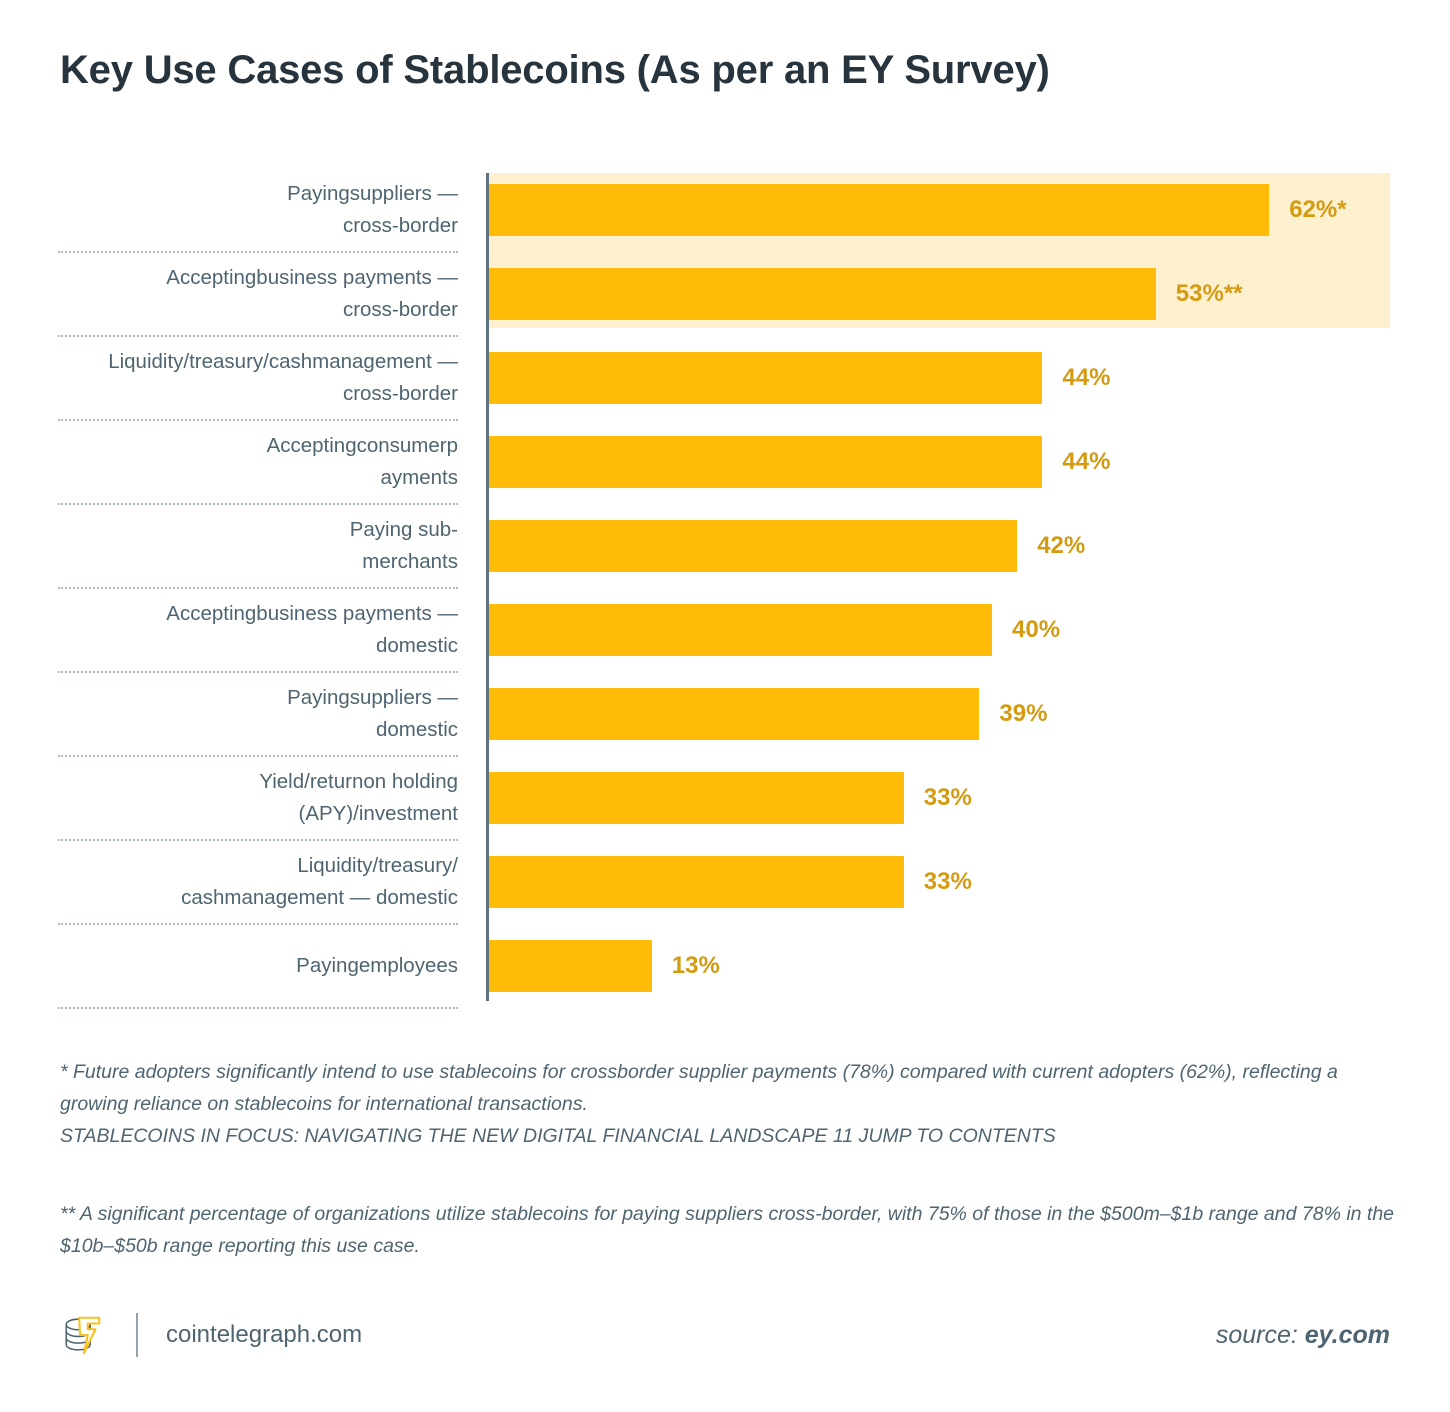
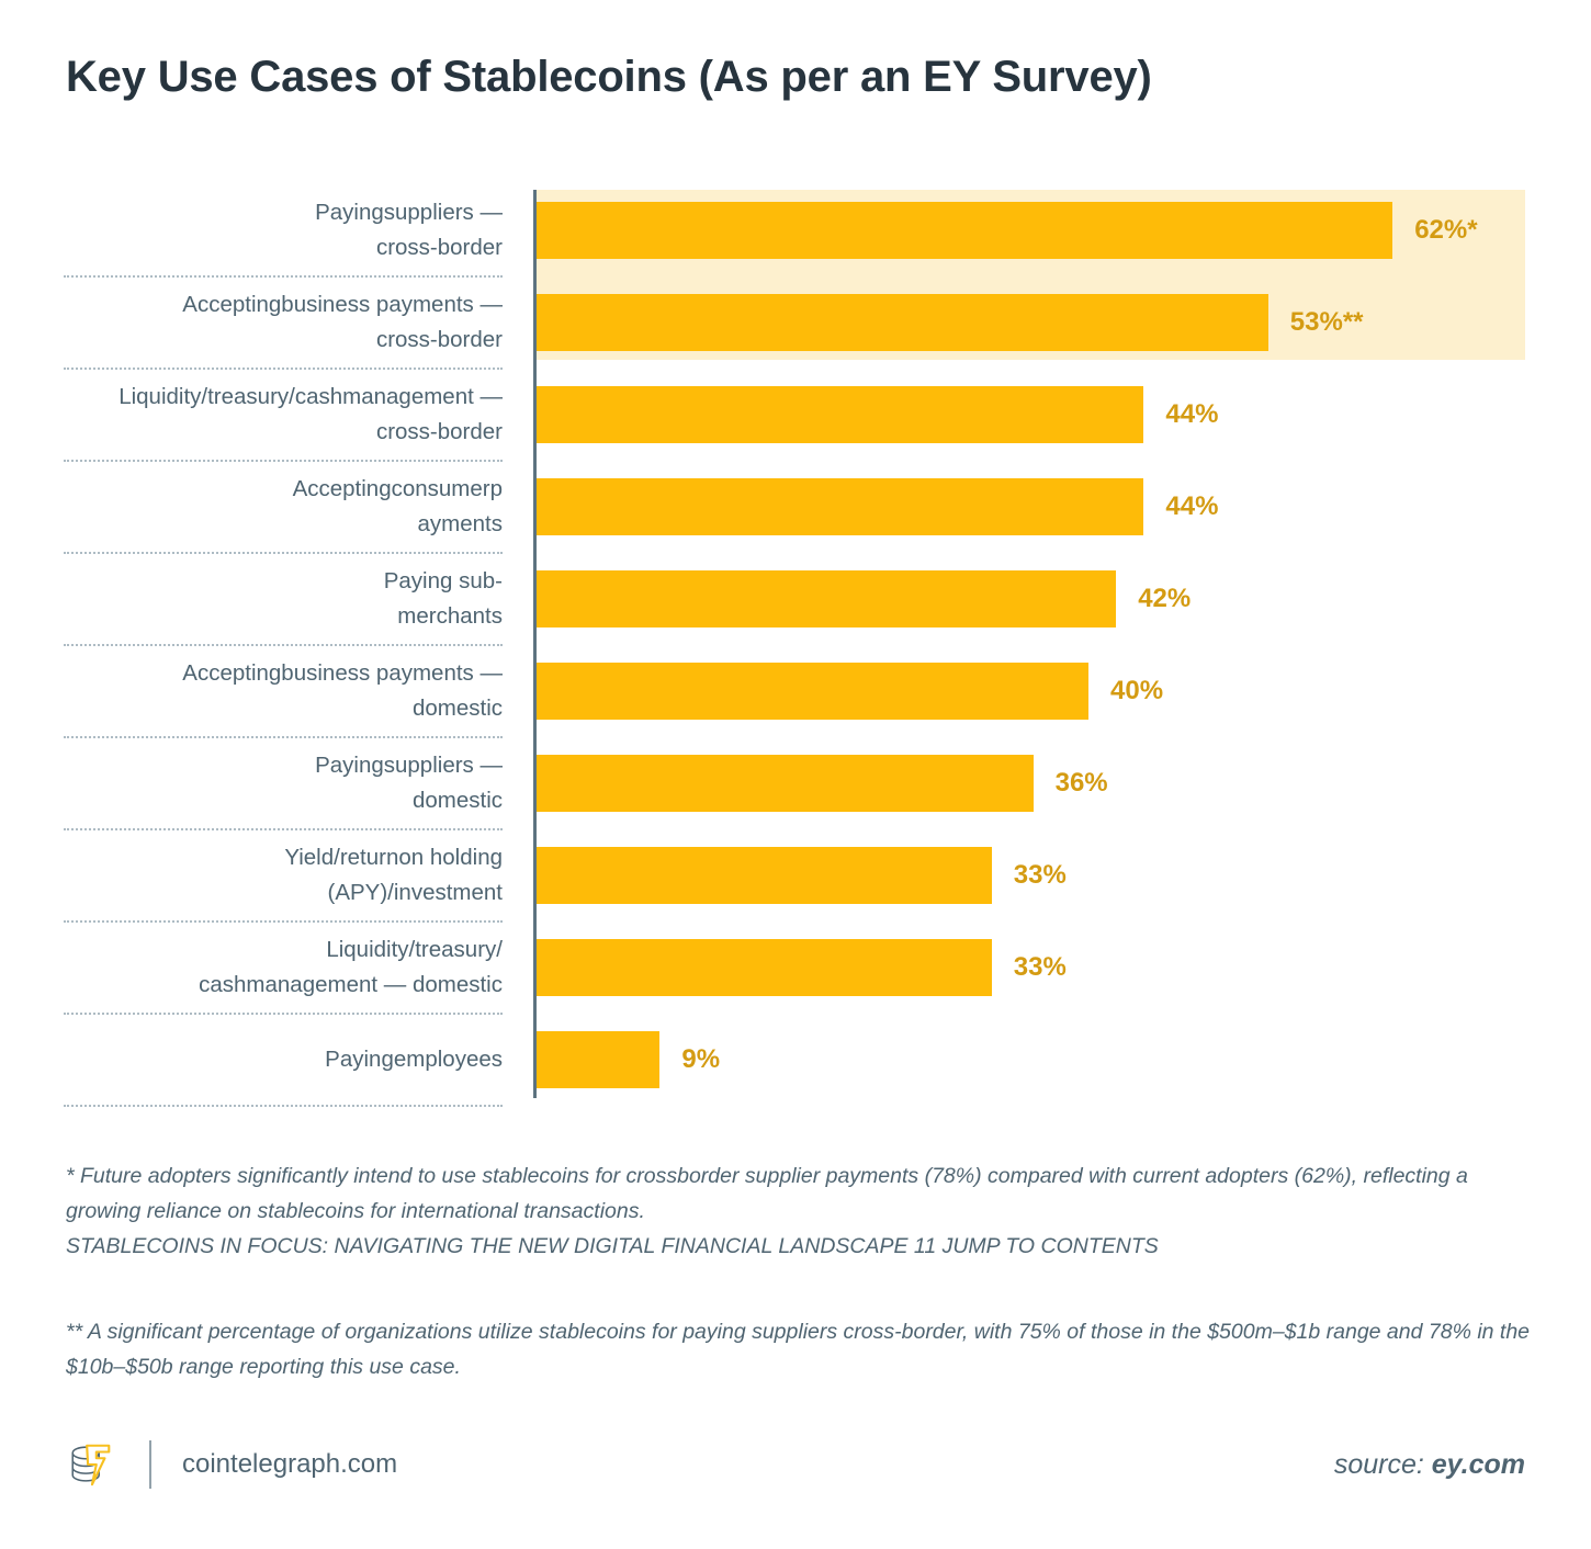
Payingsuppliers — domestic: 39% -> 36%
Payingemployees: 13% -> 9%
